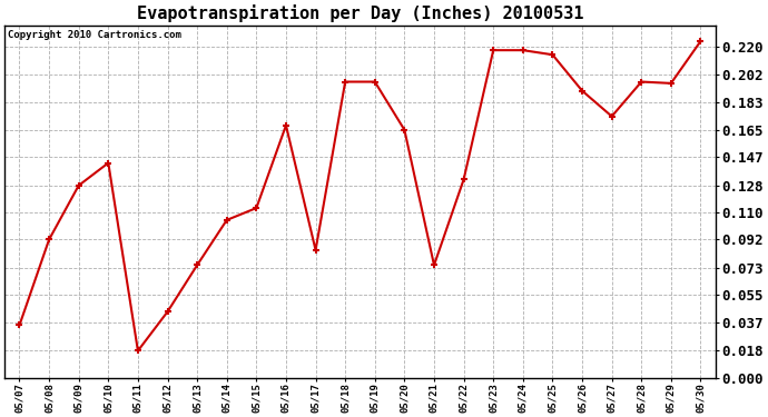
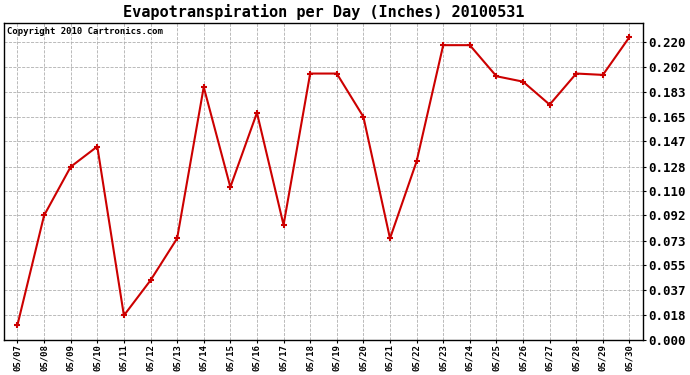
05/07: 0.035 -> 0.011
05/14: 0.105 -> 0.187
05/25: 0.215 -> 0.195
